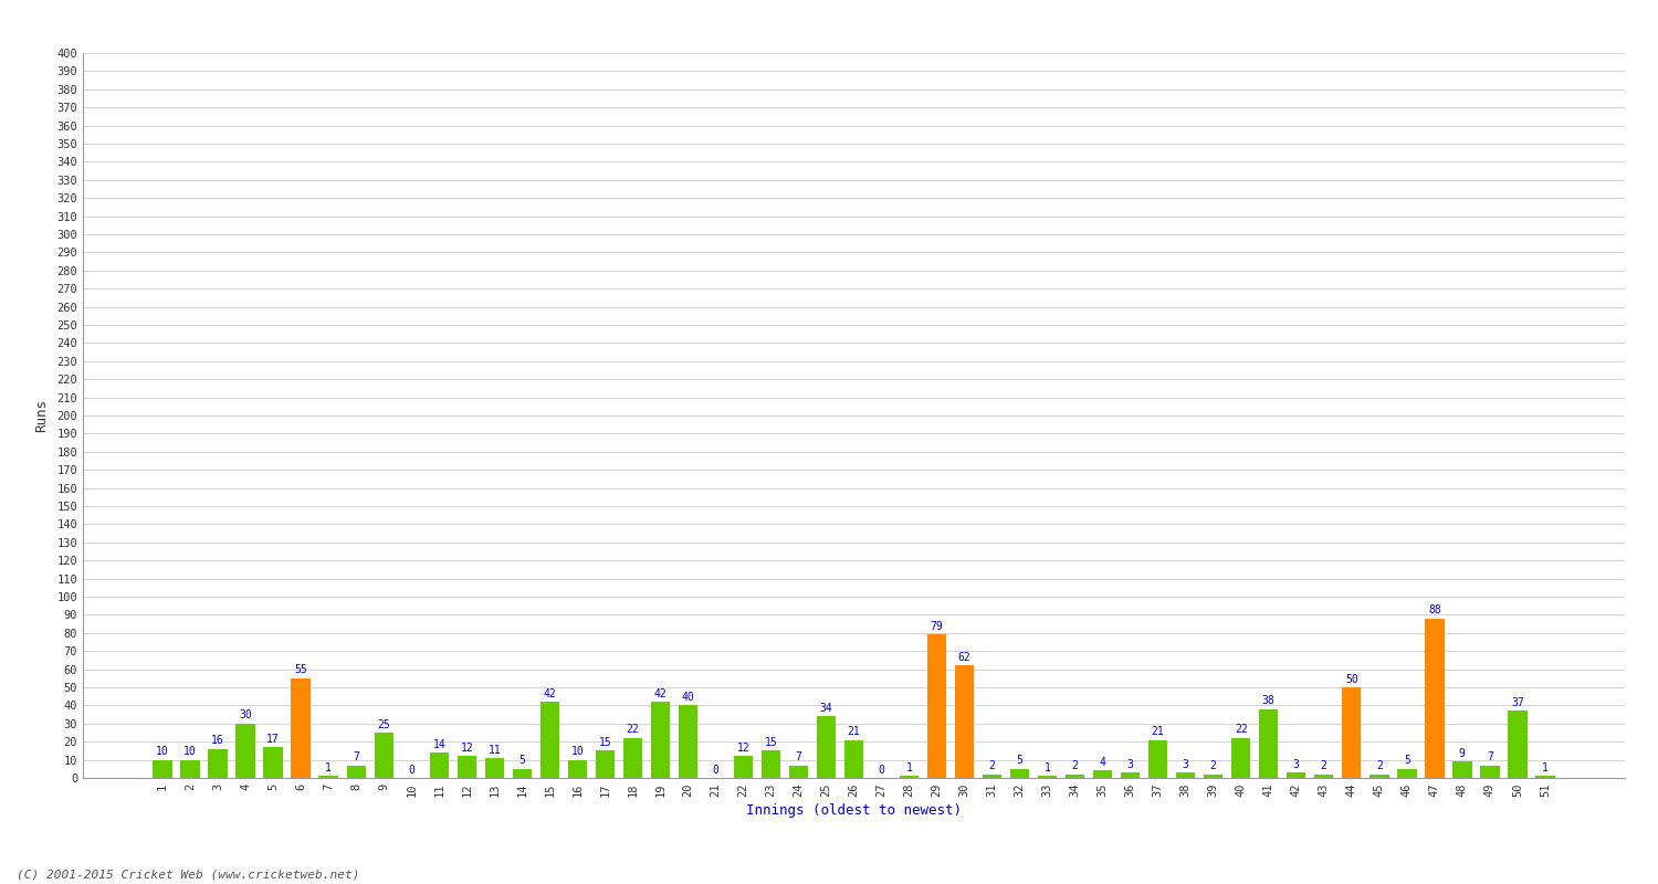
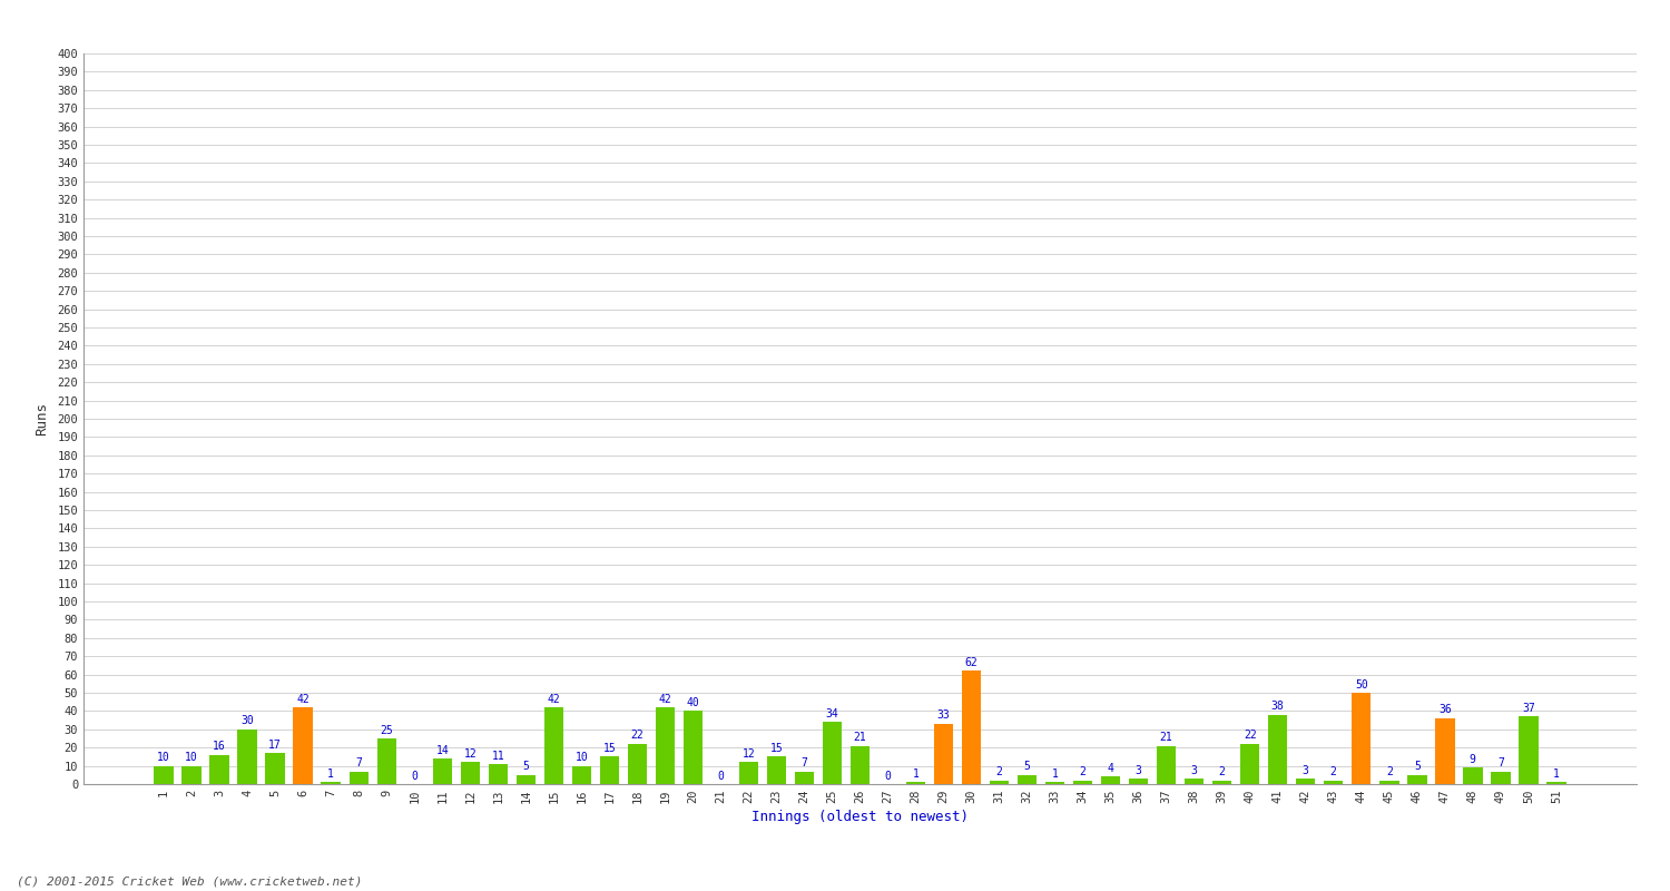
6: 55 -> 42
29: 79 -> 33
47: 88 -> 36
